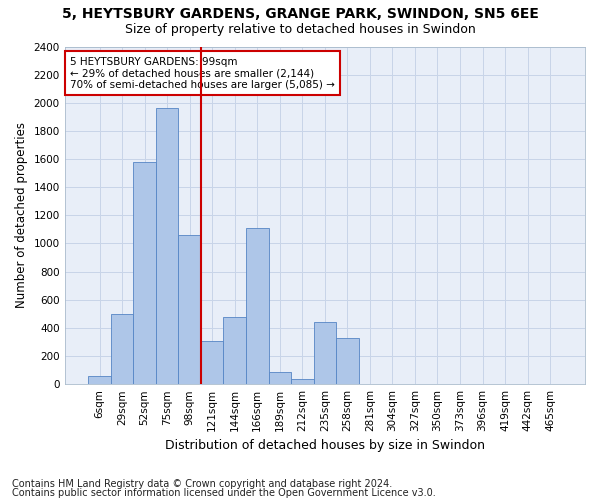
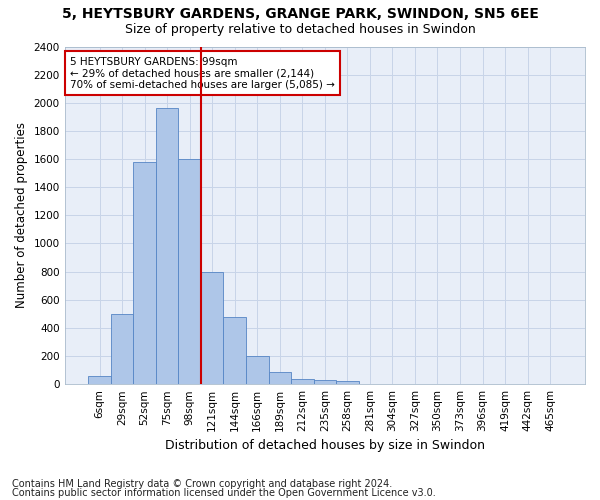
98sqm: 1060 -> 1600
121sqm: 310 -> 800
166sqm: 1110 -> 200
235sqm: 440 -> 30
258sqm: 330 -> 20
